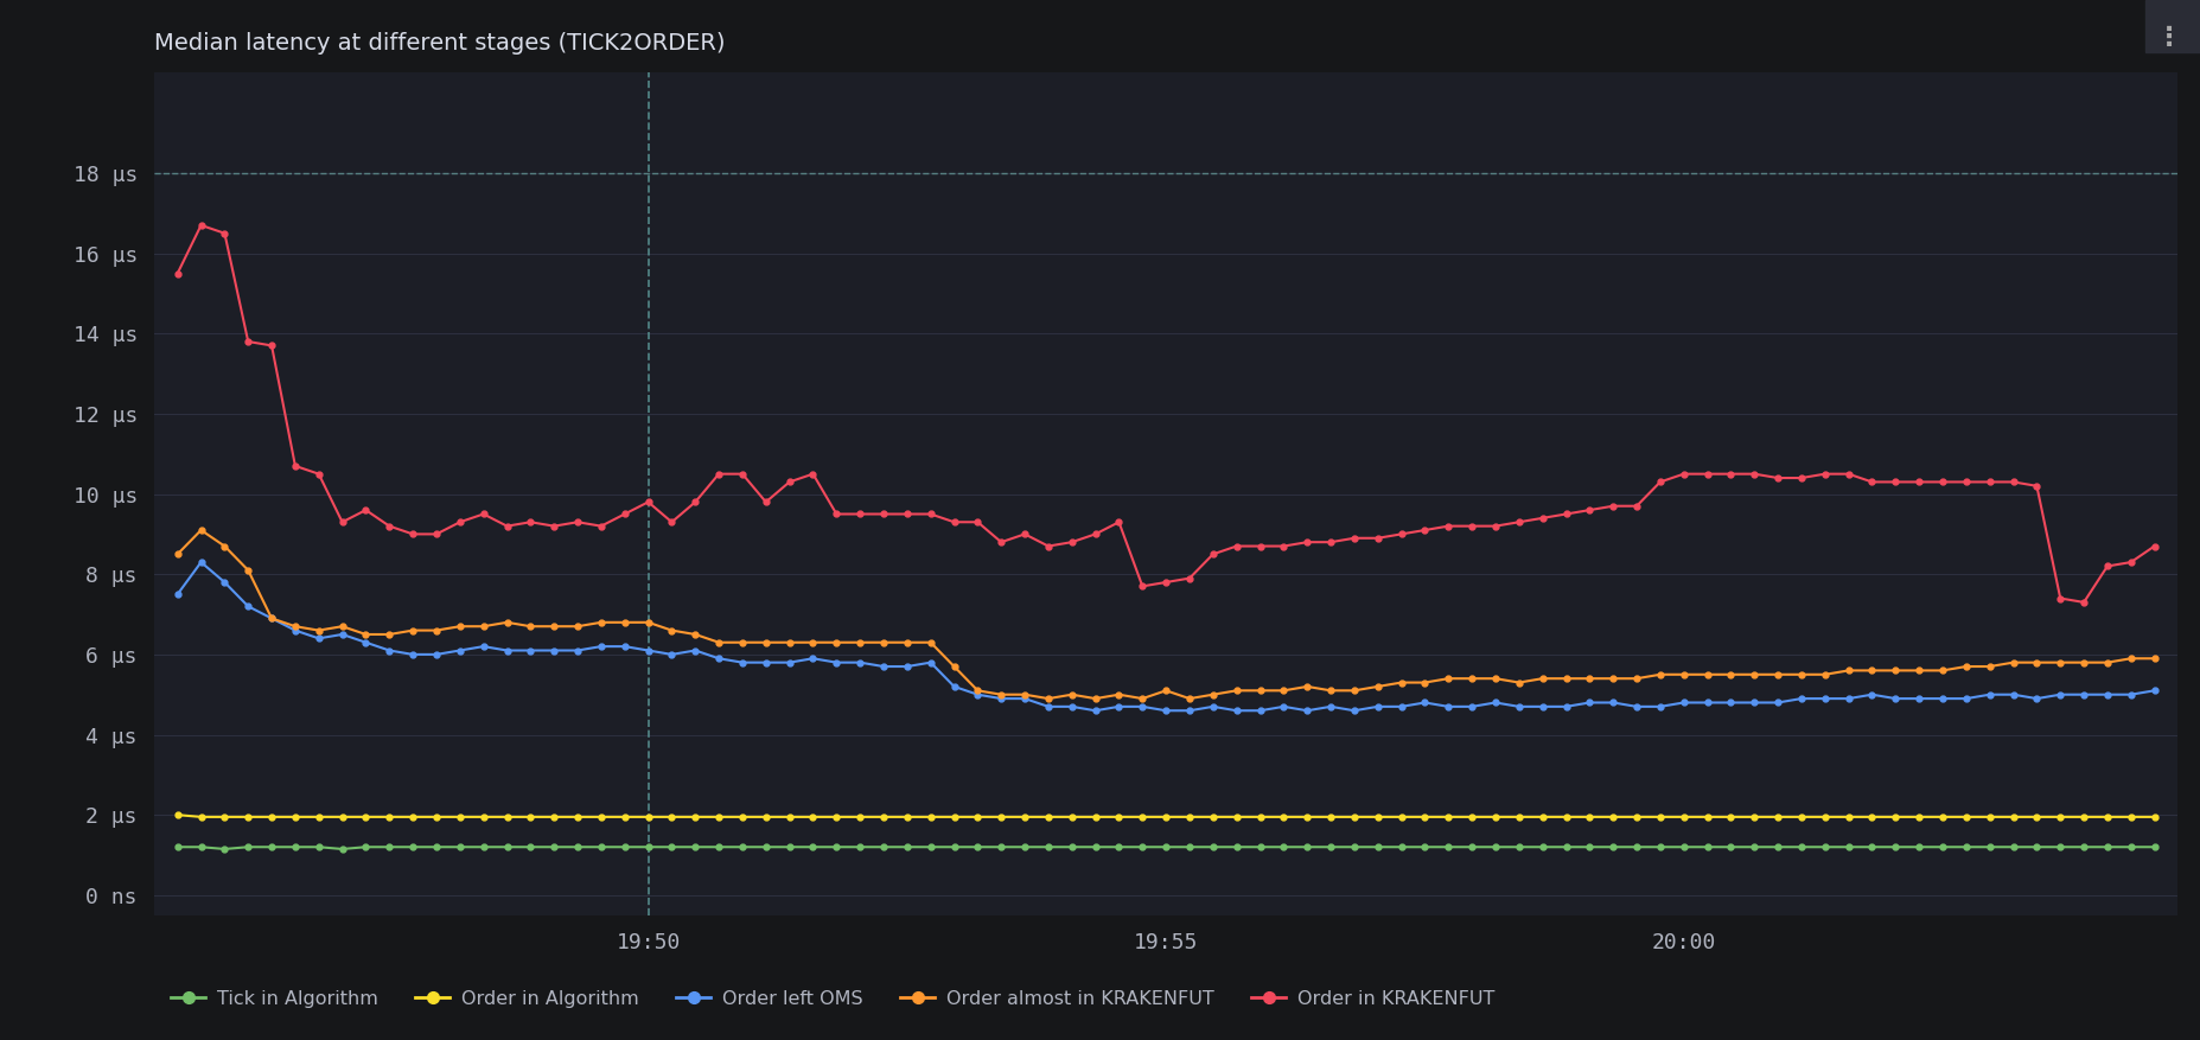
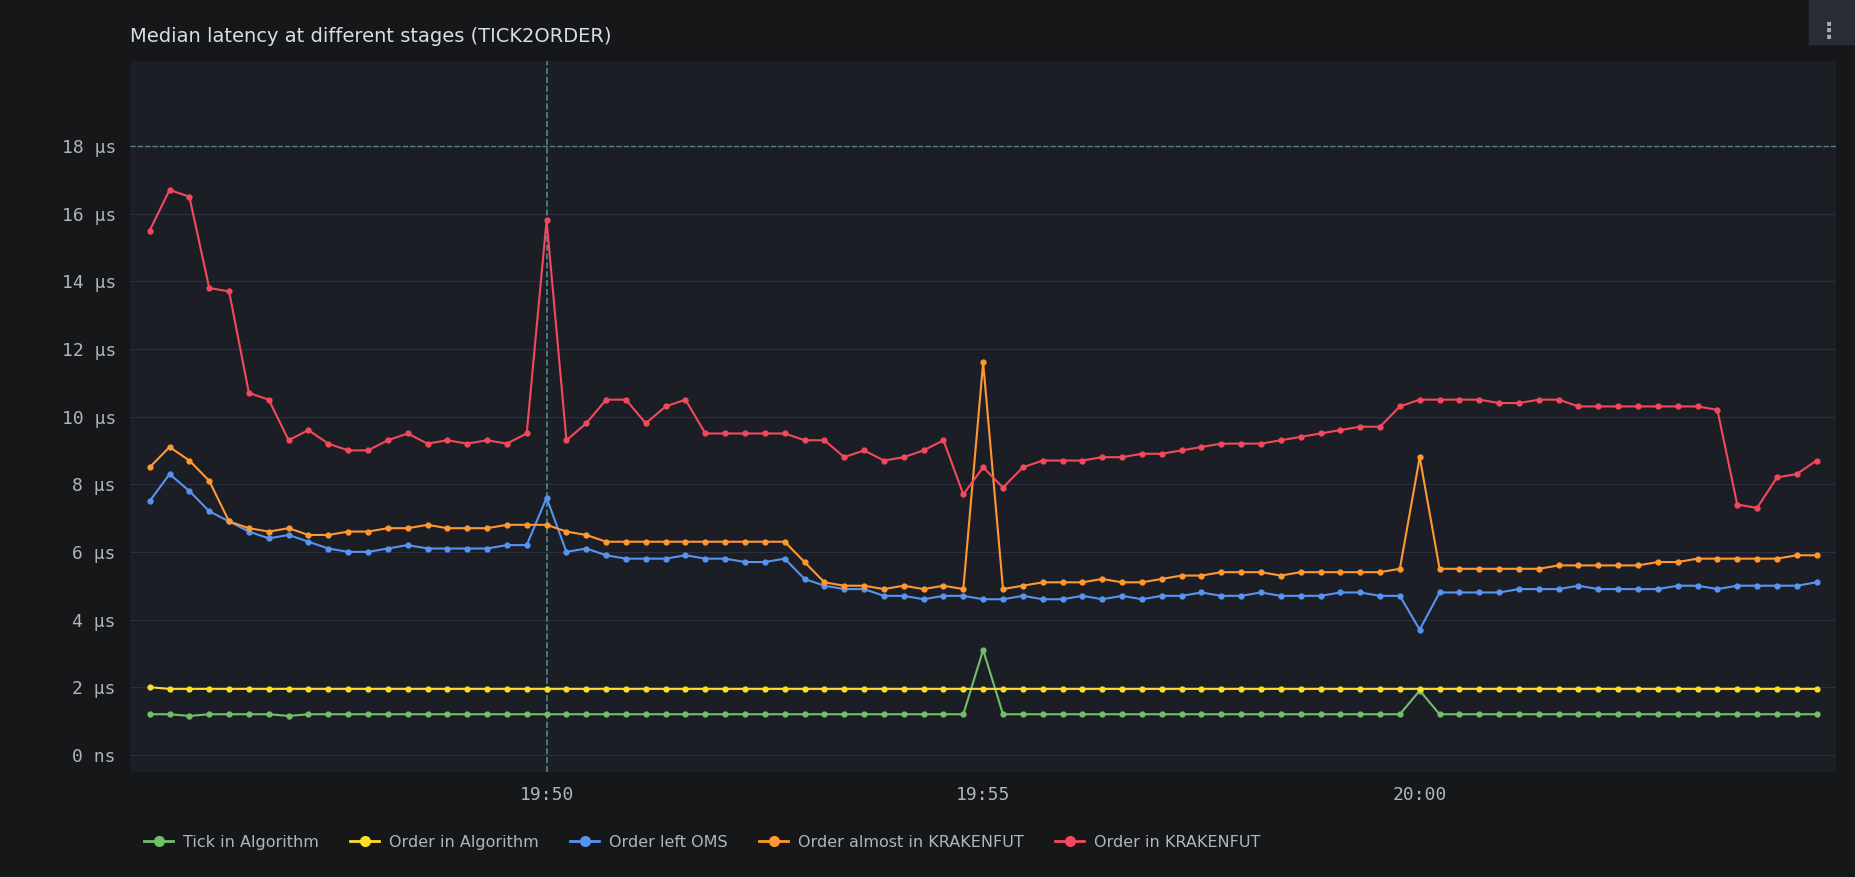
Order left OMS/19:50: 6.1 μs -> 7.6 μs
Order in KRAKENFUT/19:50: 9.8 μs -> 15.8 μs
Tick in Algorithm/19:55: 1.20 μs -> 3.10 μs
Order almost in KRAKENFUT/19:55: 5.1 μs -> 11.6 μs
Order in KRAKENFUT/19:55: 7.8 μs -> 8.5 μs
Tick in Algorithm/20:00: 1.20 μs -> 1.90 μs
Order left OMS/20:00: 4.8 μs -> 3.7 μs
Order almost in KRAKENFUT/20:00: 5.5 μs -> 8.8 μs
